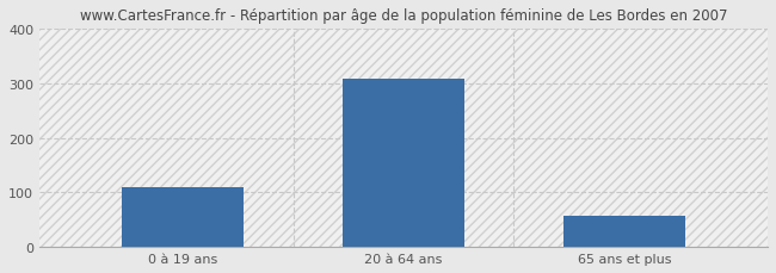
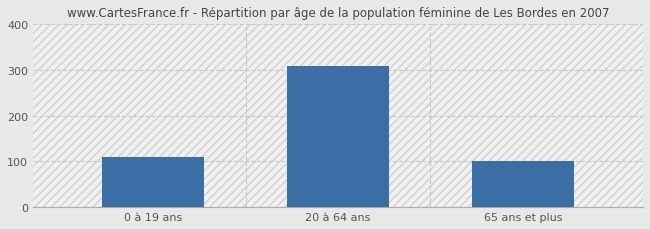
65 ans et plus: 57 -> 100
